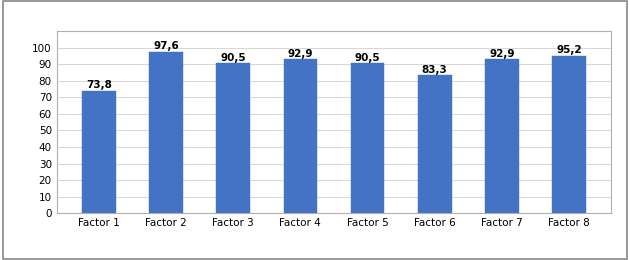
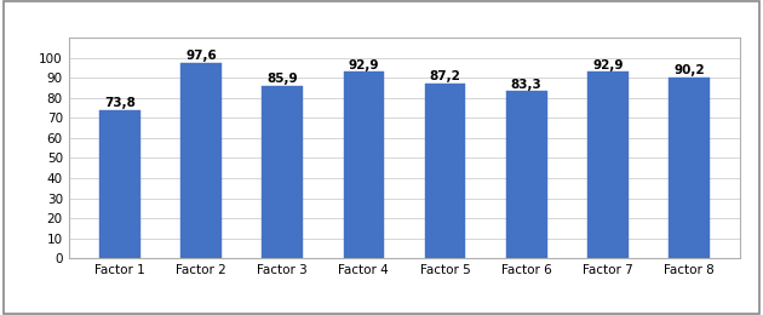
Factor 3: 90,5 -> 85,9
Factor 5: 90,5 -> 87,2
Factor 8: 95,2 -> 90,2
